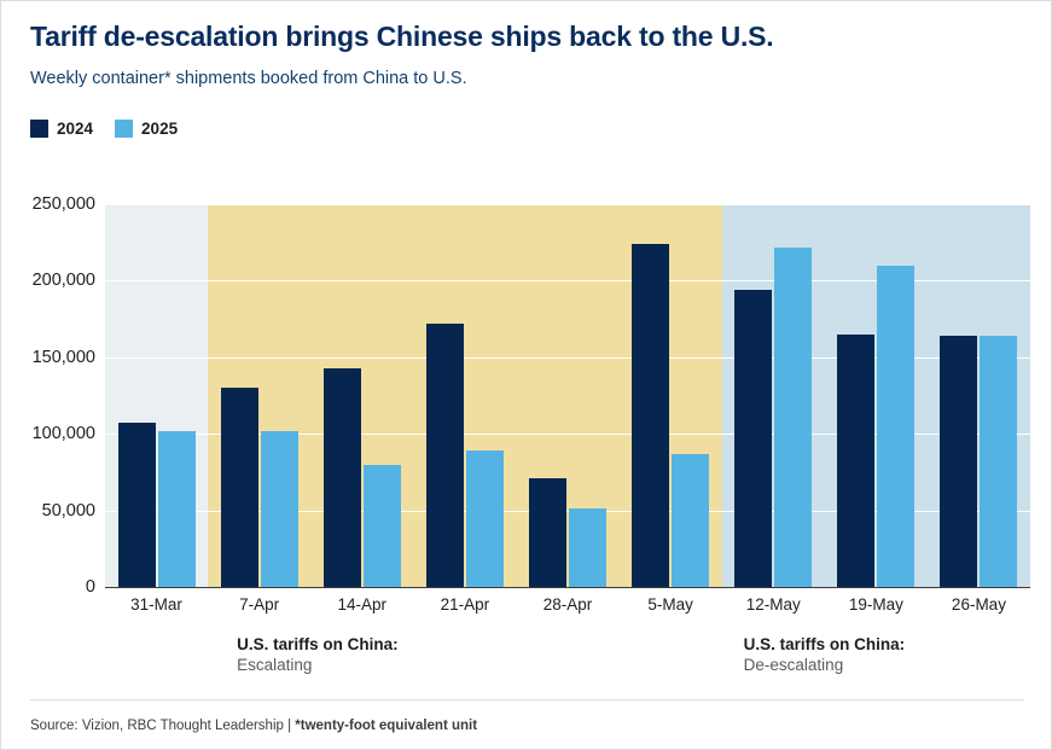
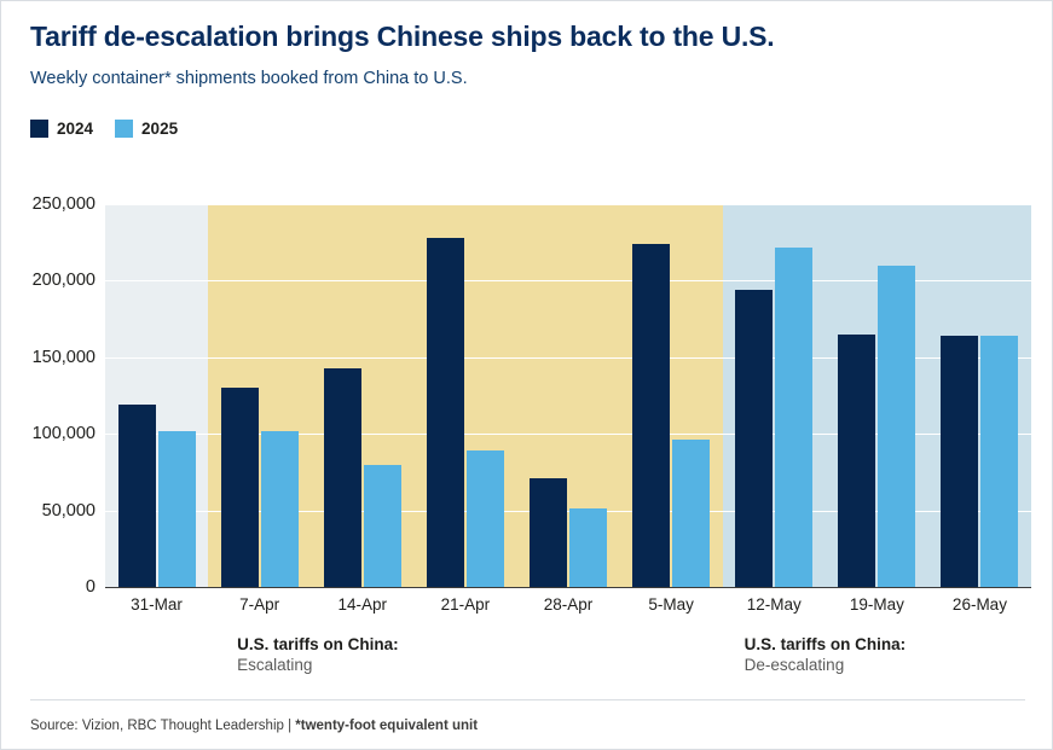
2024/31-Mar: 107000 -> 119000
2024/21-Apr: 172000 -> 228000
2025/5-May: 87000 -> 96000
